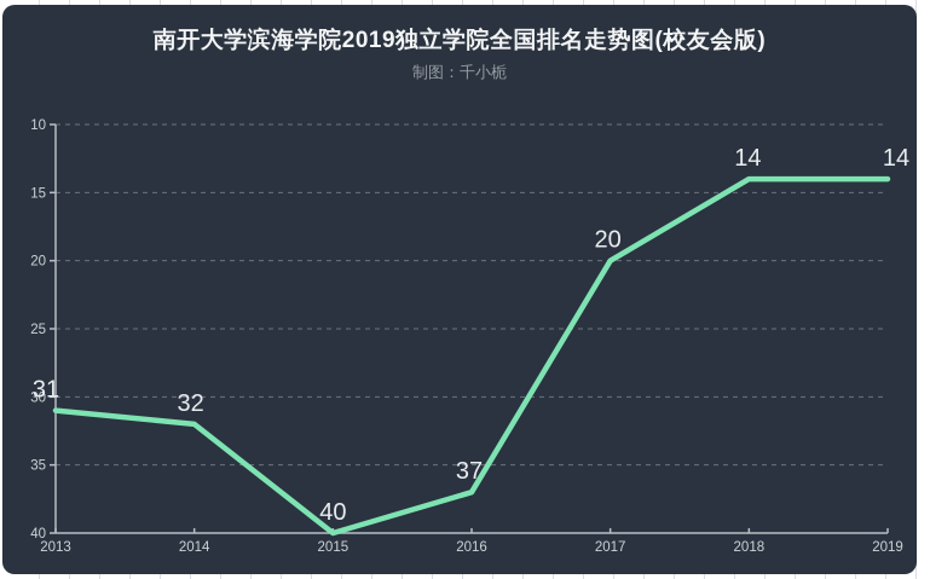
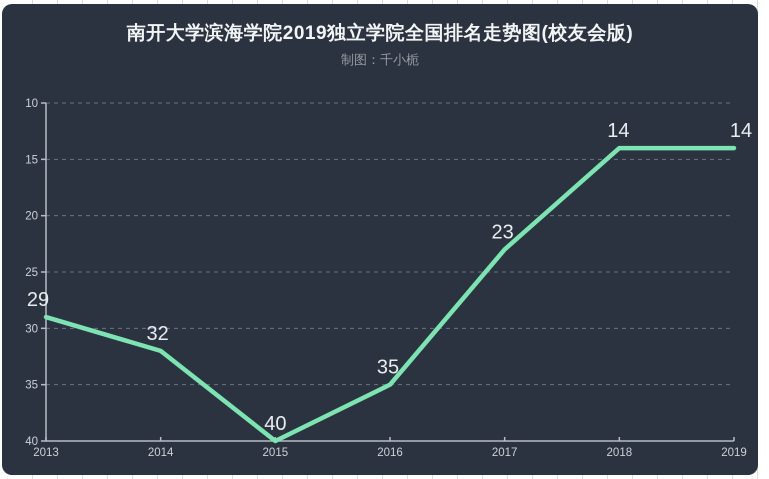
2013: 31 -> 29
2016: 37 -> 35
2017: 20 -> 23
